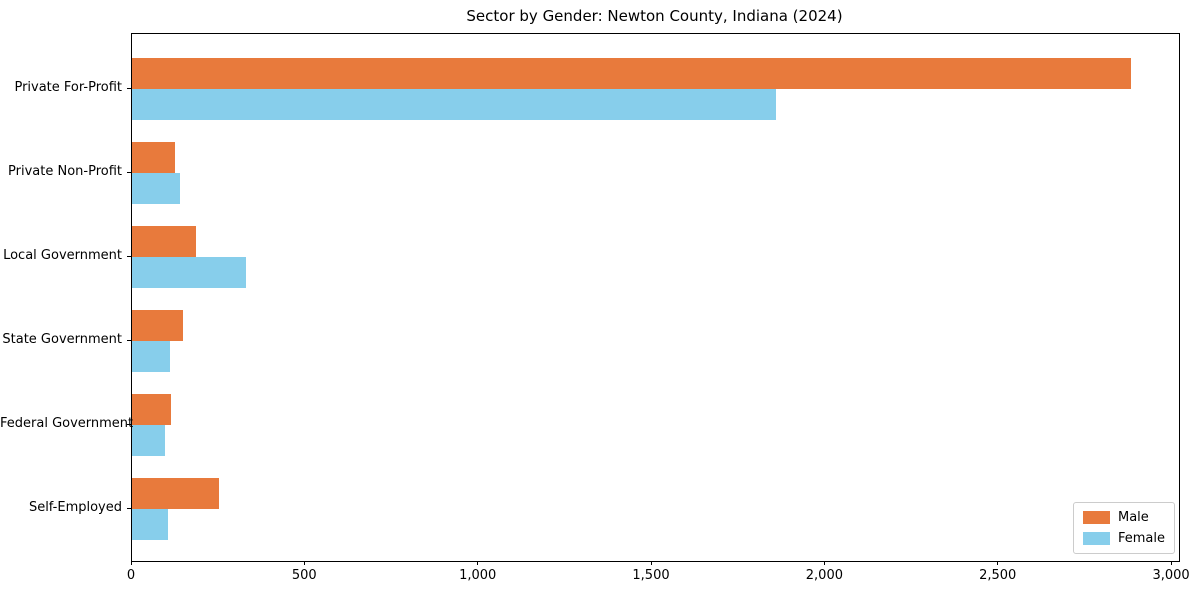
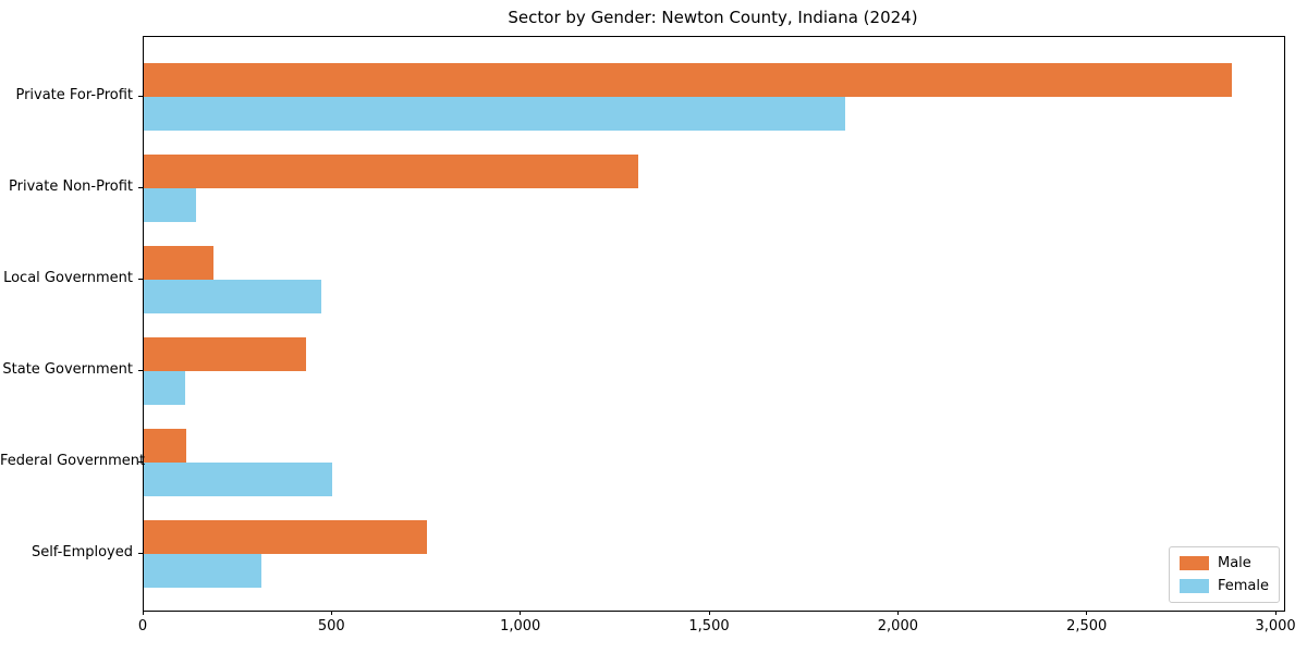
Male/Private Non-Profit: 120 -> 1310
Female/Local Government: 330 -> 470
Male/State Government: 150 -> 430
Female/Federal Government: 90 -> 500
Male/Self-Employed: 250 -> 750
Female/Self-Employed: 100 -> 310
